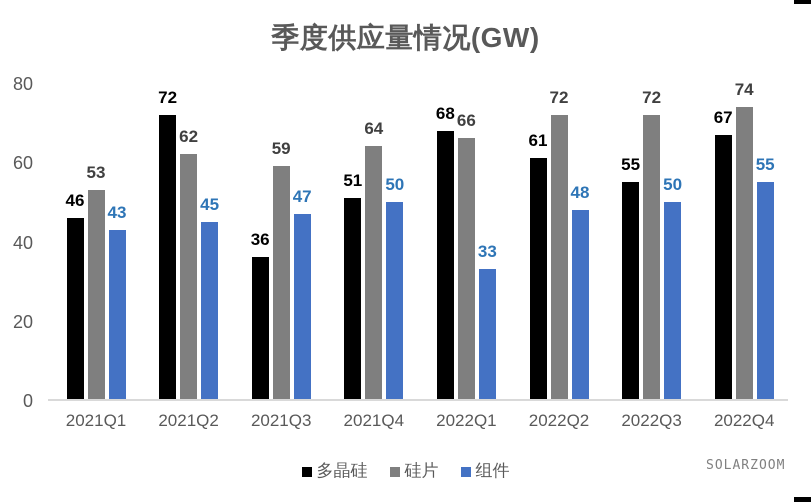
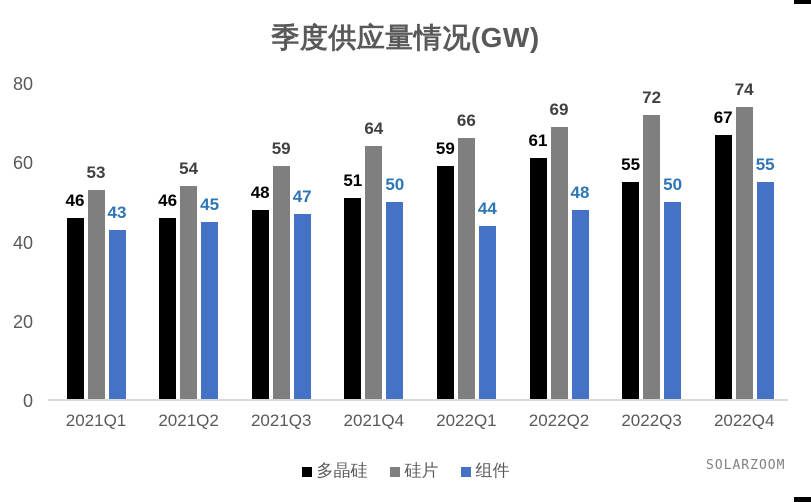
多晶硅/2021Q2: 72 -> 46
硅片/2021Q2: 62 -> 54
多晶硅/2021Q3: 36 -> 48
多晶硅/2022Q1: 68 -> 59
组件/2022Q1: 33 -> 44
硅片/2022Q2: 72 -> 69
